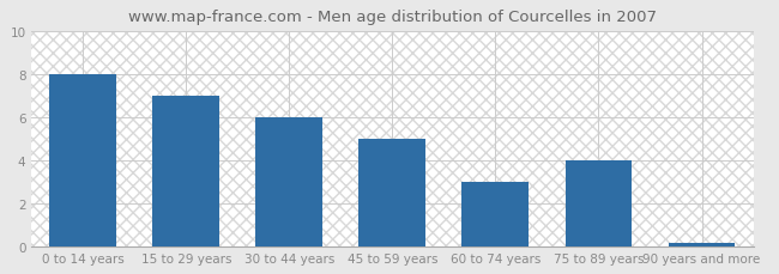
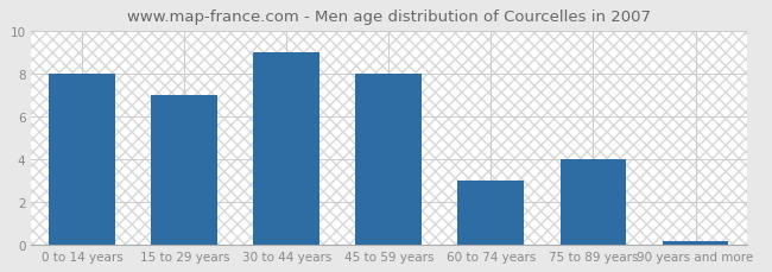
30 to 44 years: 6.0 -> 9.0
45 to 59 years: 5.0 -> 8.0
